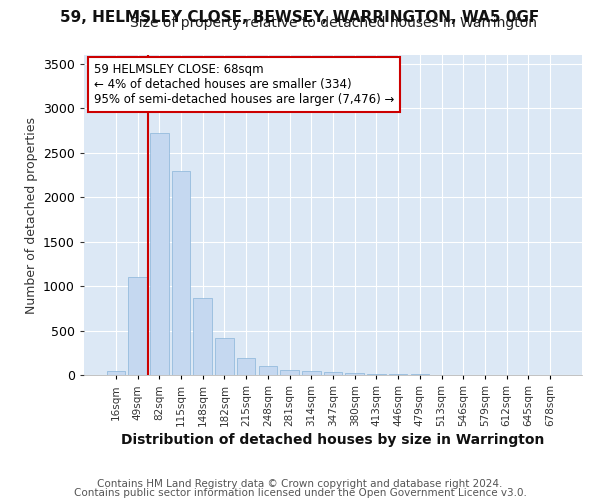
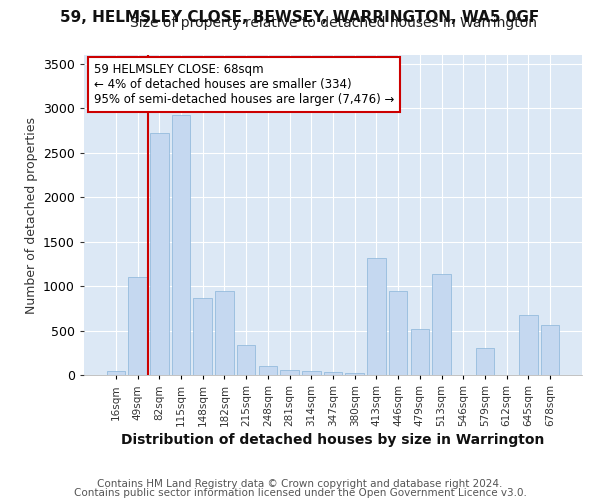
115sqm: 2290 -> 2920
182sqm: 420 -> 940
215sqm: 190 -> 340
413sqm: 10 -> 1320
446sqm: 10 -> 940
479sqm: 10 -> 520
513sqm: 0 -> 1140
579sqm: 0 -> 300
645sqm: 0 -> 680
678sqm: 0 -> 560
